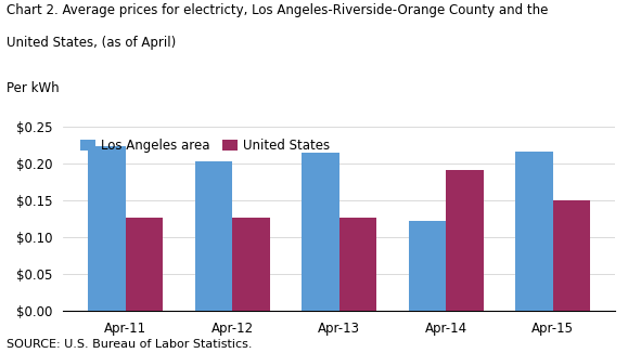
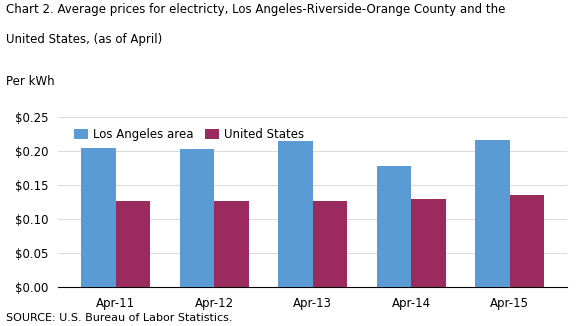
Los Angeles area/Apr-11: $0.224 -> $0.205
Los Angeles area/Apr-14: $0.122 -> $0.178
United States/Apr-14: $0.192 -> $0.130
United States/Apr-15: $0.150 -> $0.136
